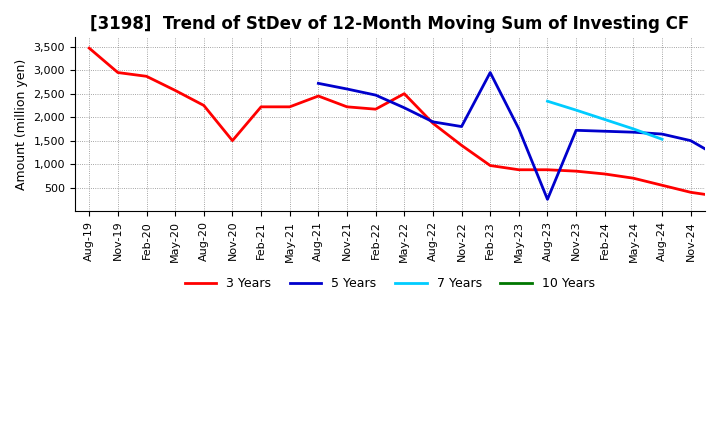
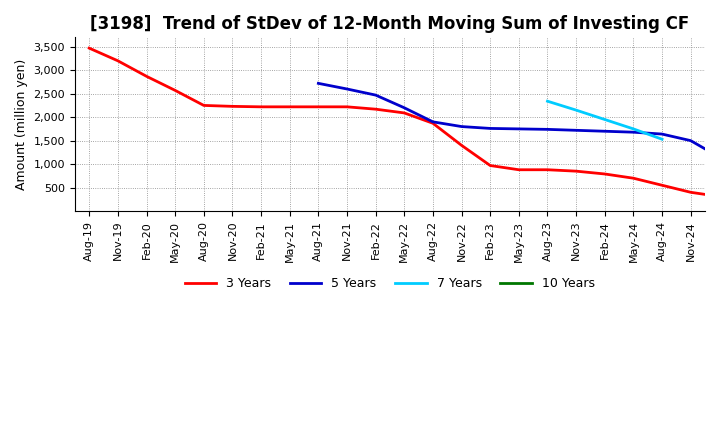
3 Years/Nov-19: 2,950 -> 3,200
3 Years/Nov-20: 1,500 -> 2,230
3 Years/Aug-21: 2,450 -> 2,220
3 Years/May-22: 2,500 -> 2,090
5 Years/Feb-23: 2,950 -> 1,760
5 Years/Aug-23: 250 -> 1,740
